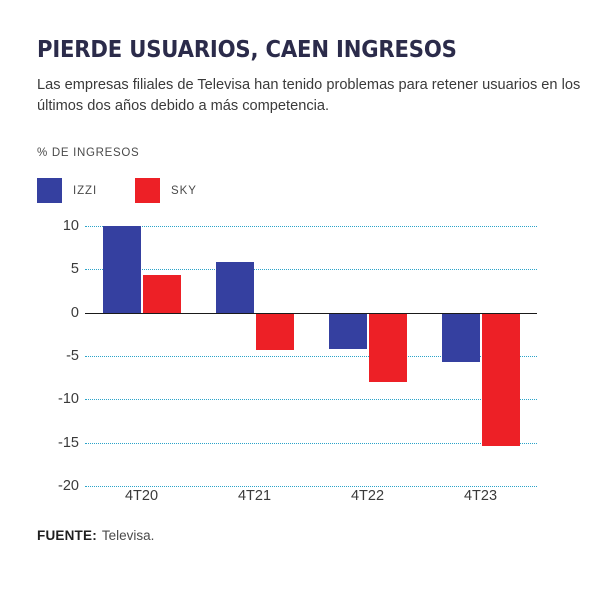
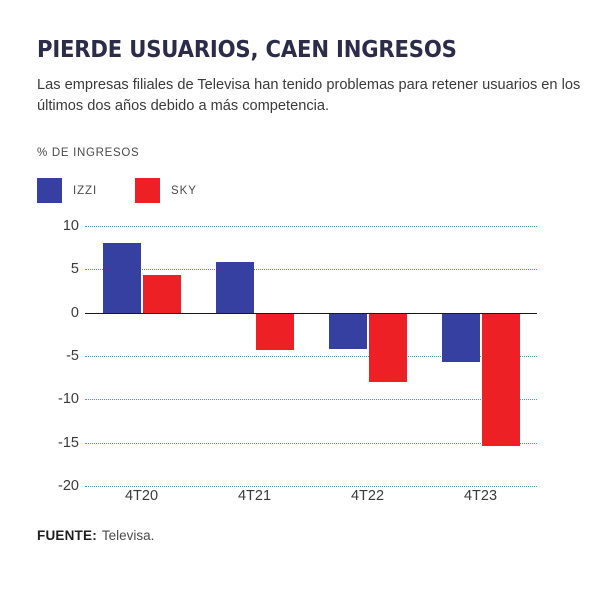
IZZI/4T20: 10 -> 8
